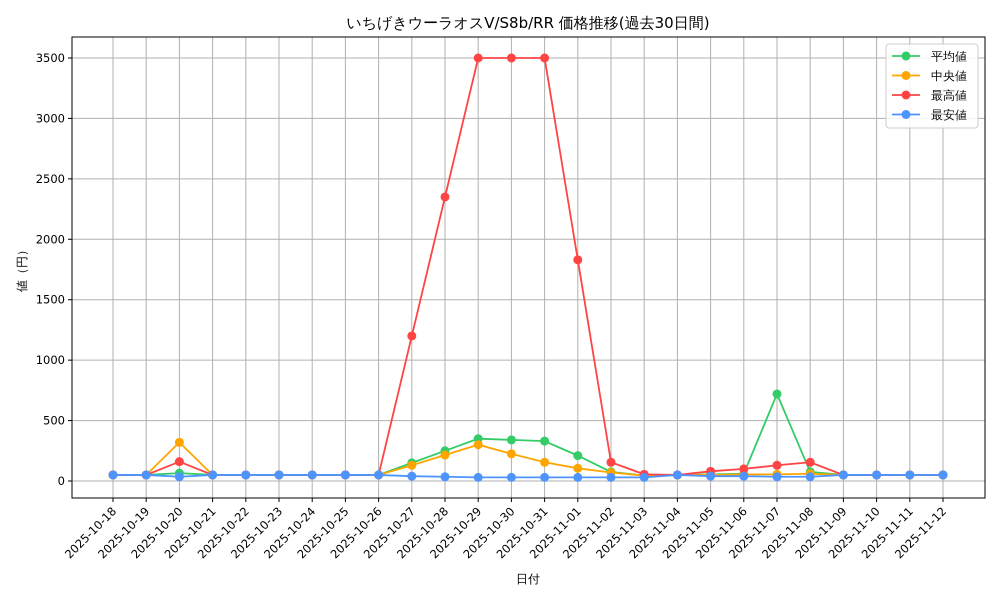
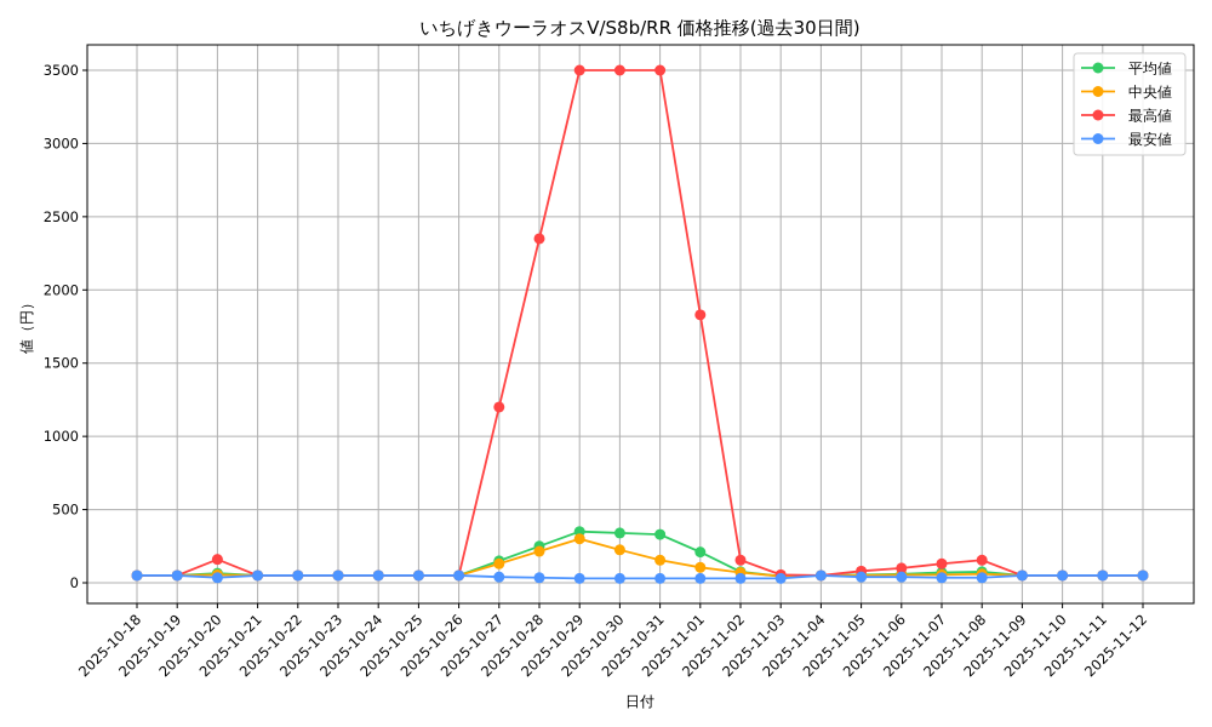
中央値/2025-10-20: 320 -> 60
平均値/2025-11-07: 720 -> 70
